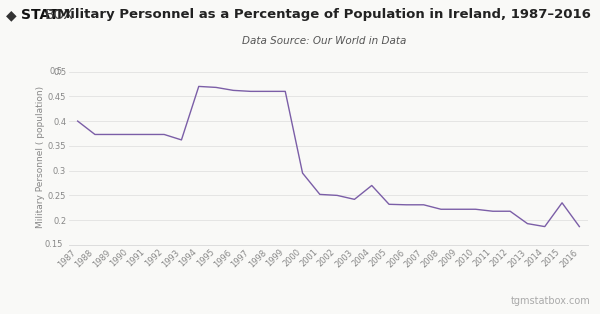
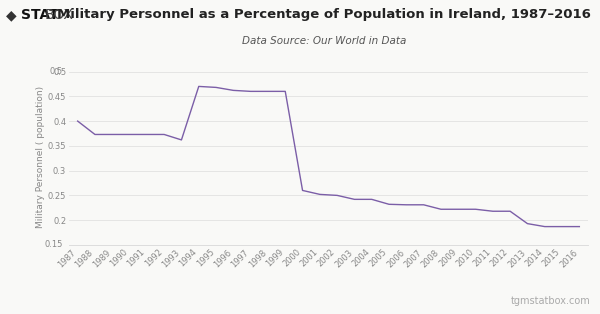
2000: 0.295 -> 0.260
2004: 0.270 -> 0.242
2015: 0.235 -> 0.187
